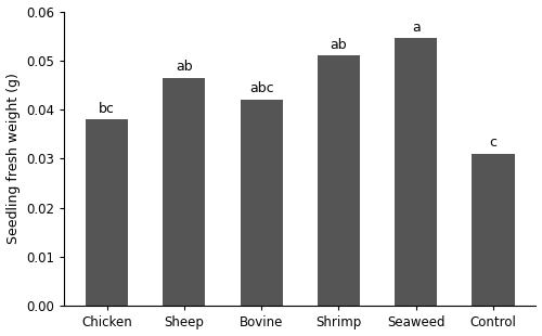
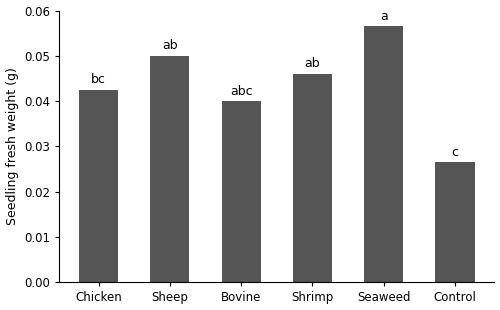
Chicken: 0.0380 -> 0.0425
Sheep: 0.0465 -> 0.0500
Bovine: 0.0420 -> 0.0400
Shrimp: 0.0510 -> 0.0460
Seaweed: 0.0545 -> 0.0565
Control: 0.0310 -> 0.0265
